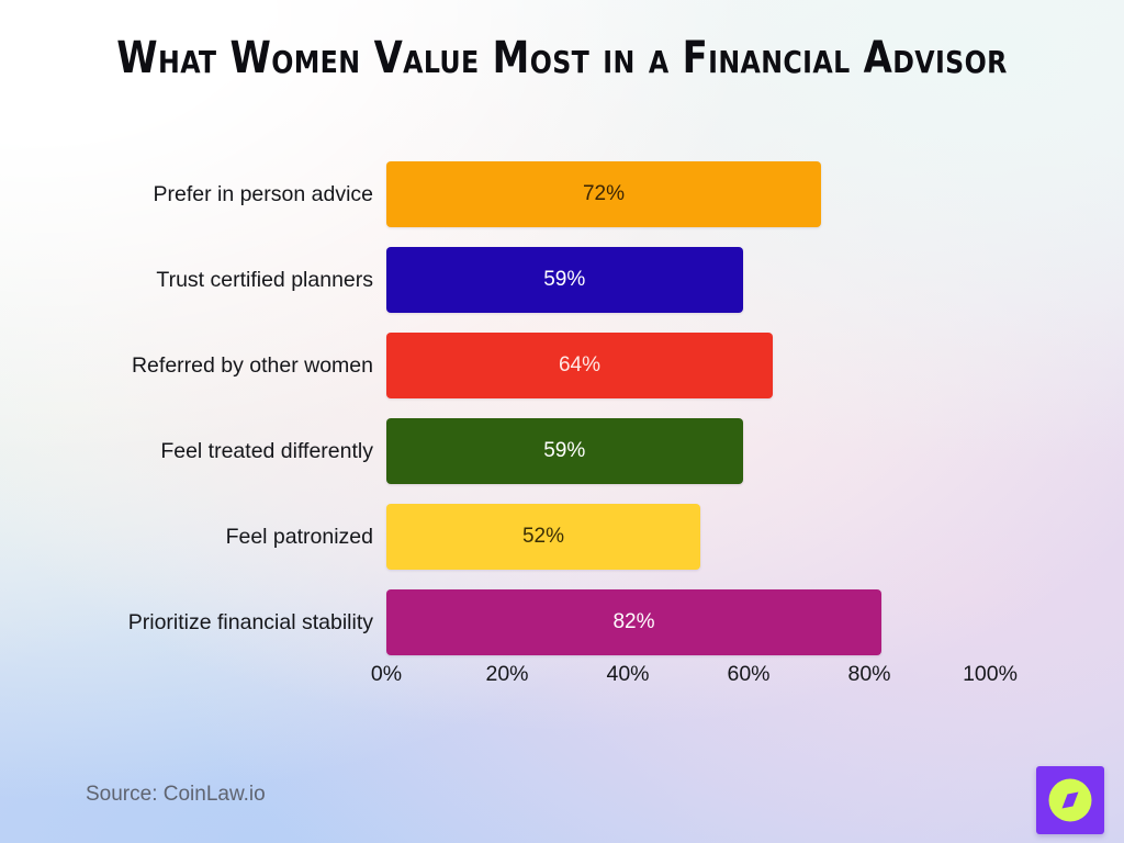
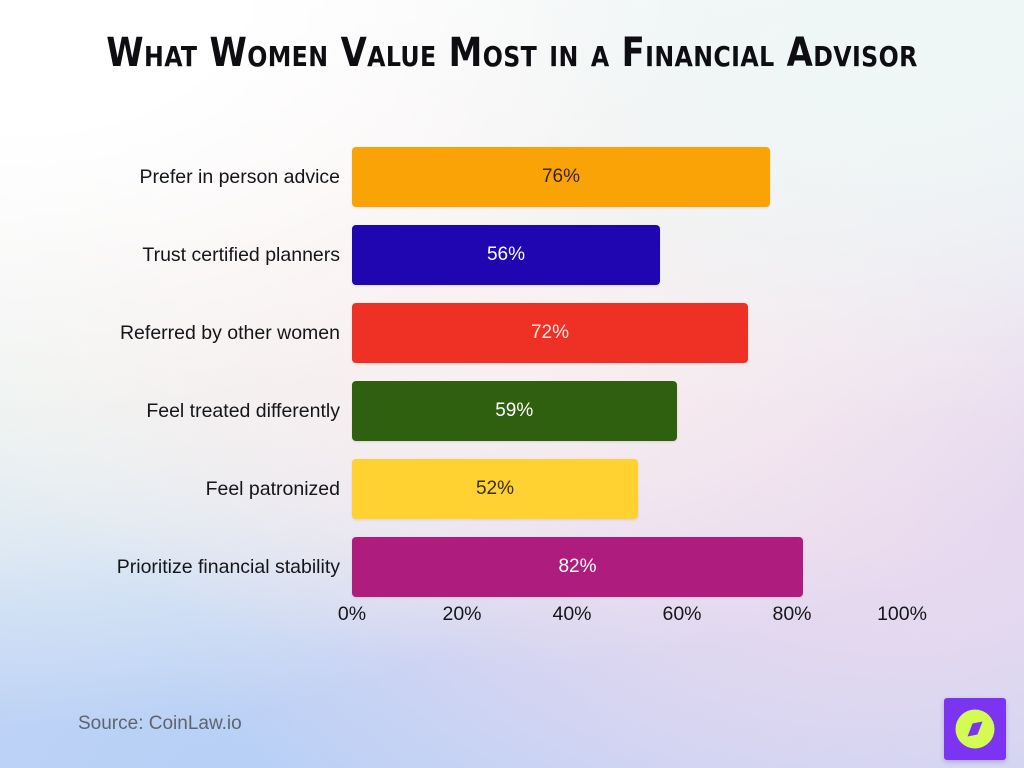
Prefer in person advice: 72% -> 76%
Trust certified planners: 59% -> 56%
Referred by other women: 64% -> 72%
